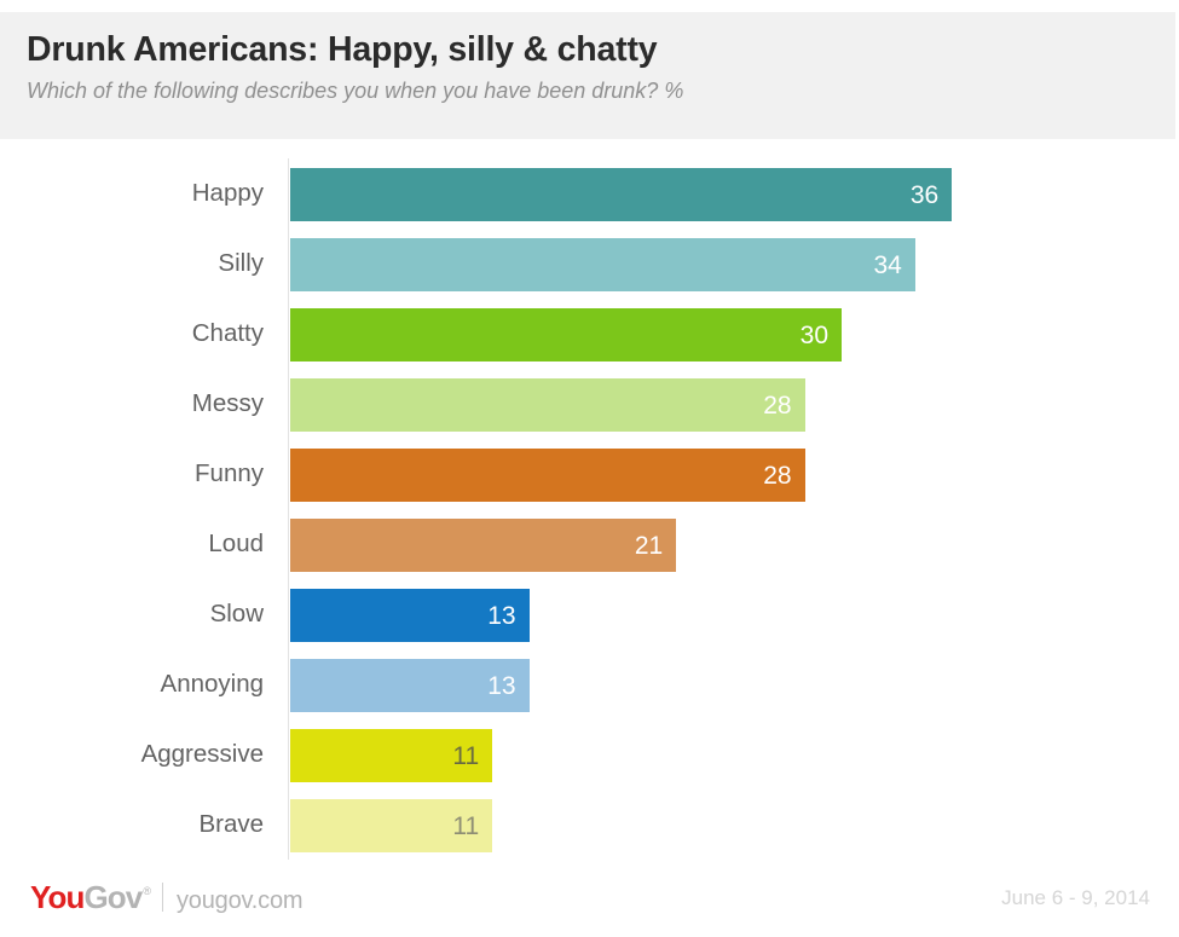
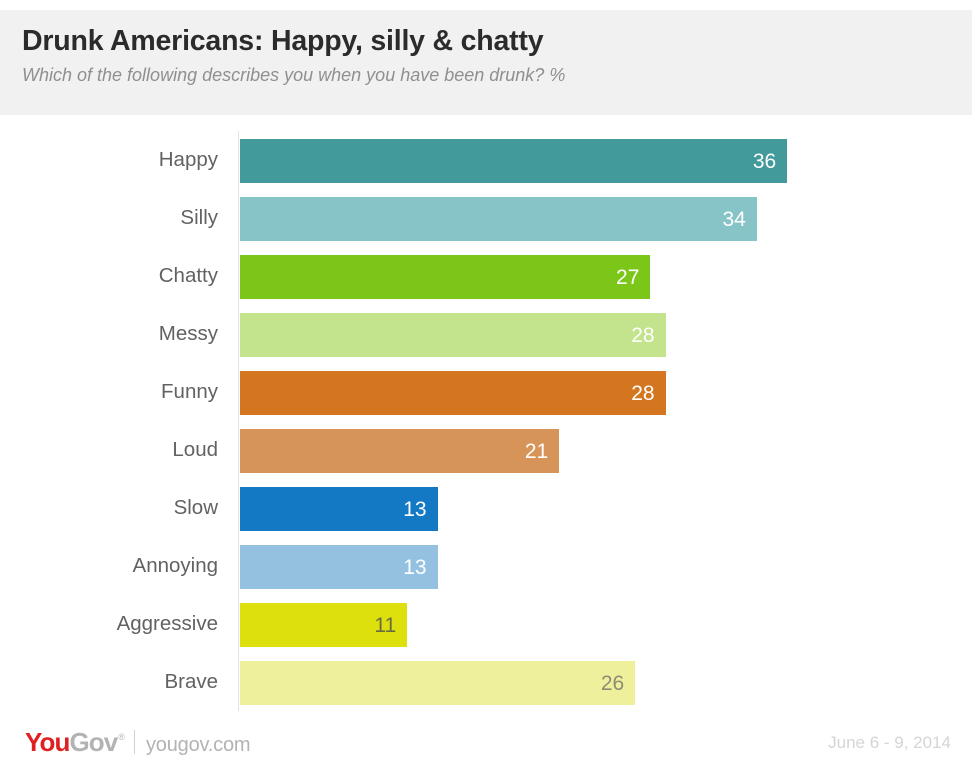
Chatty: 30 -> 27
Brave: 11 -> 26
